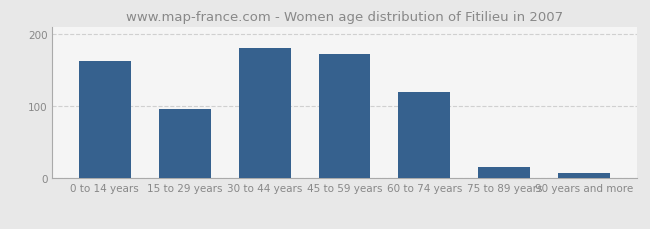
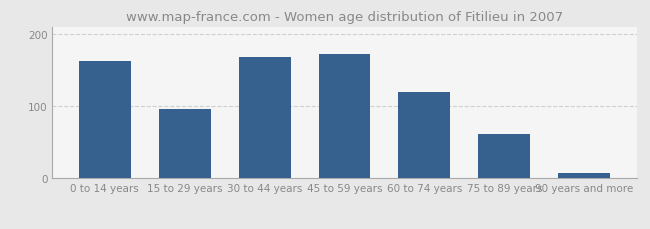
30 to 44 years: 180 -> 168
75 to 89 years: 16 -> 62
